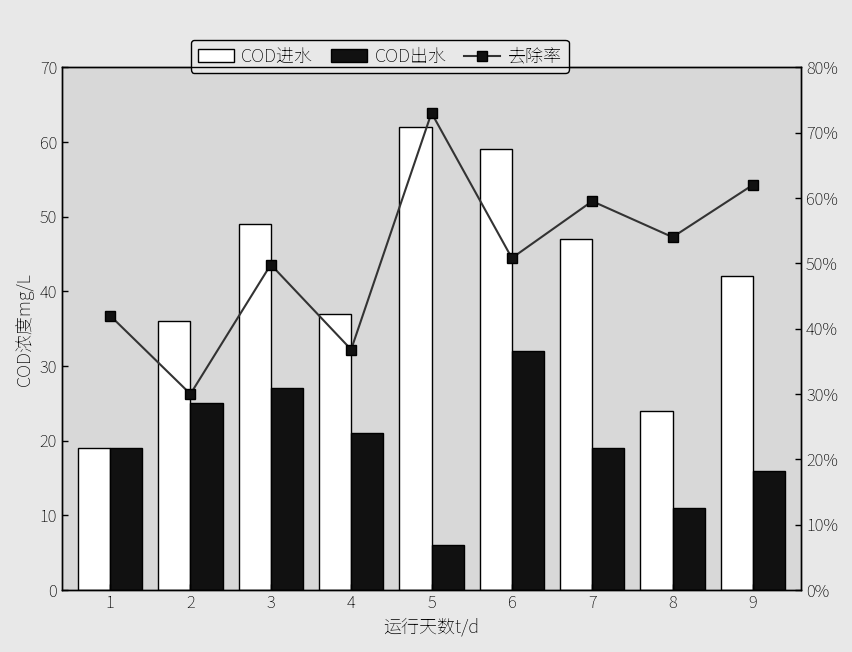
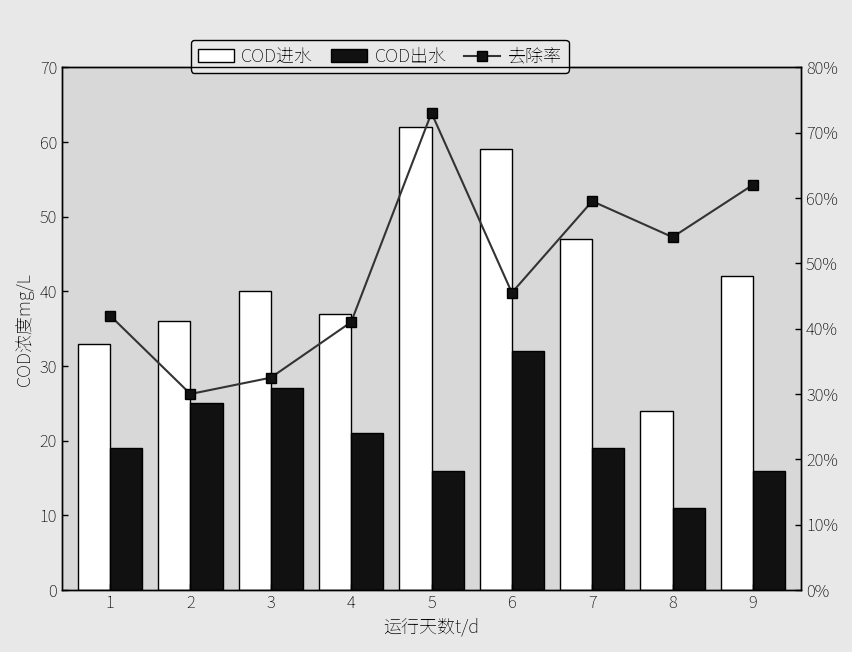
COD进水/1: 19 -> 33
COD进水/3: 49 -> 40
去除率/3: 49.8% -> 32.5%
去除率/4: 36.8% -> 41.0%
COD出水/5: 6 -> 16
去除率/6: 50.8% -> 45.5%
